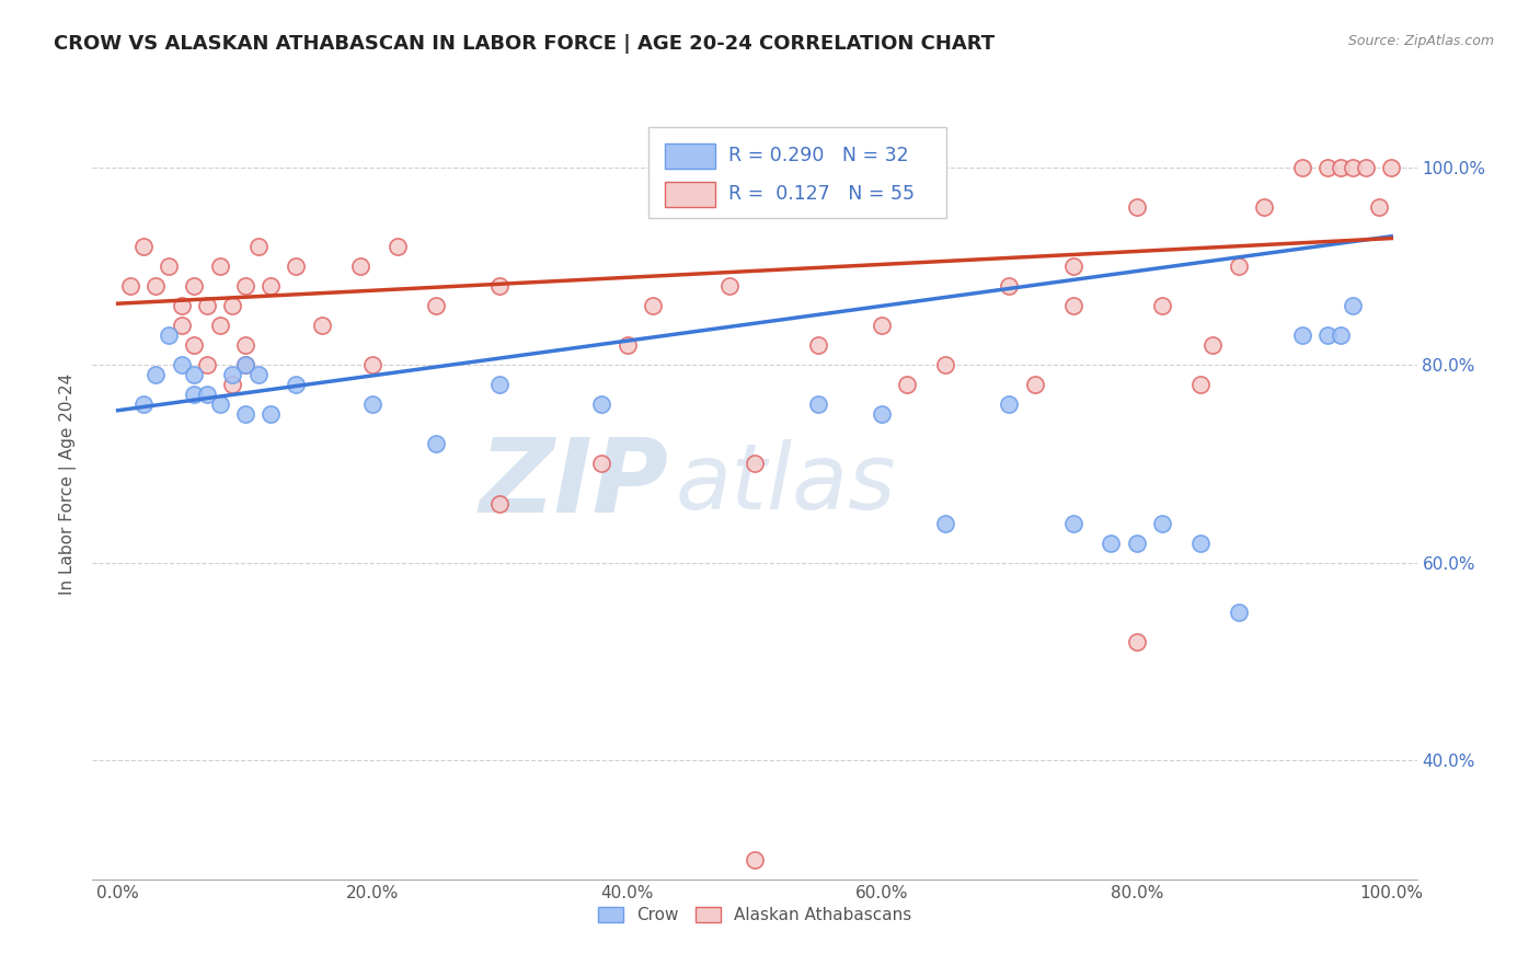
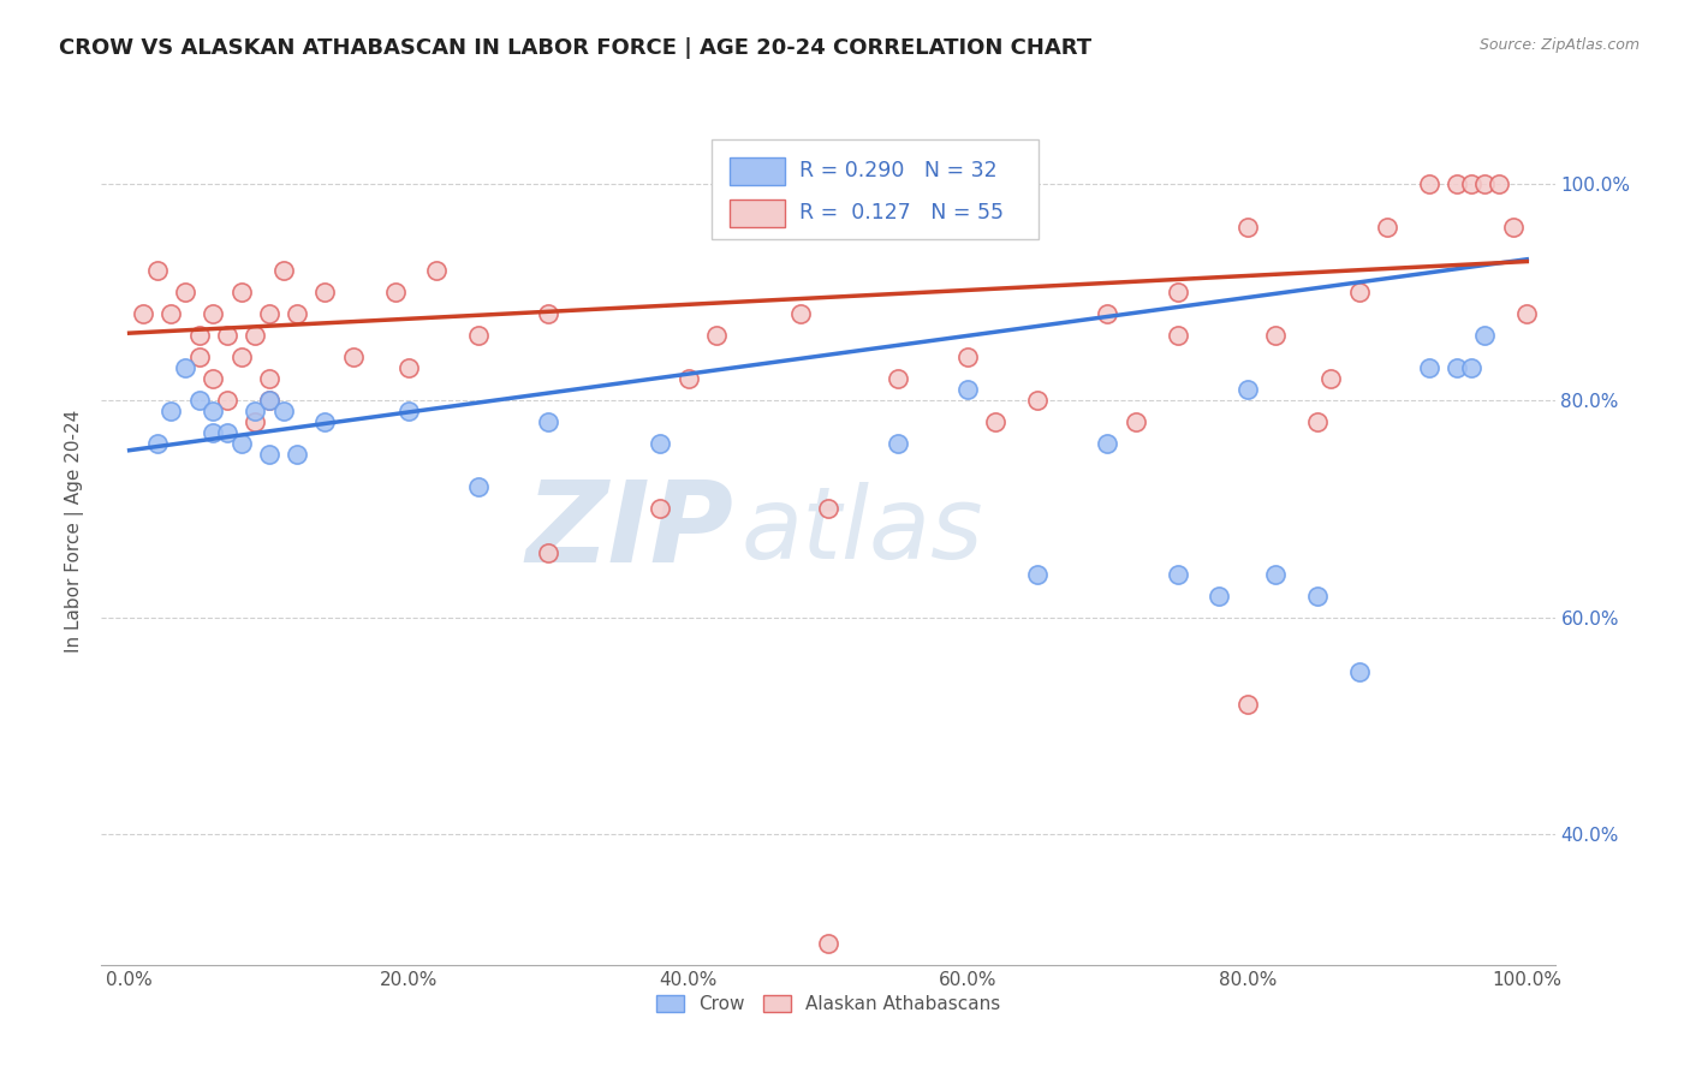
Crow/20.0%: 76% -> 79%
Alaskan Athabascans/20.0%: 80% -> 83%
Crow/60.0%: 75% -> 81%
Crow/80.0%: 62% -> 81%
Alaskan Athabascans/100.0%: 100% -> 88%
